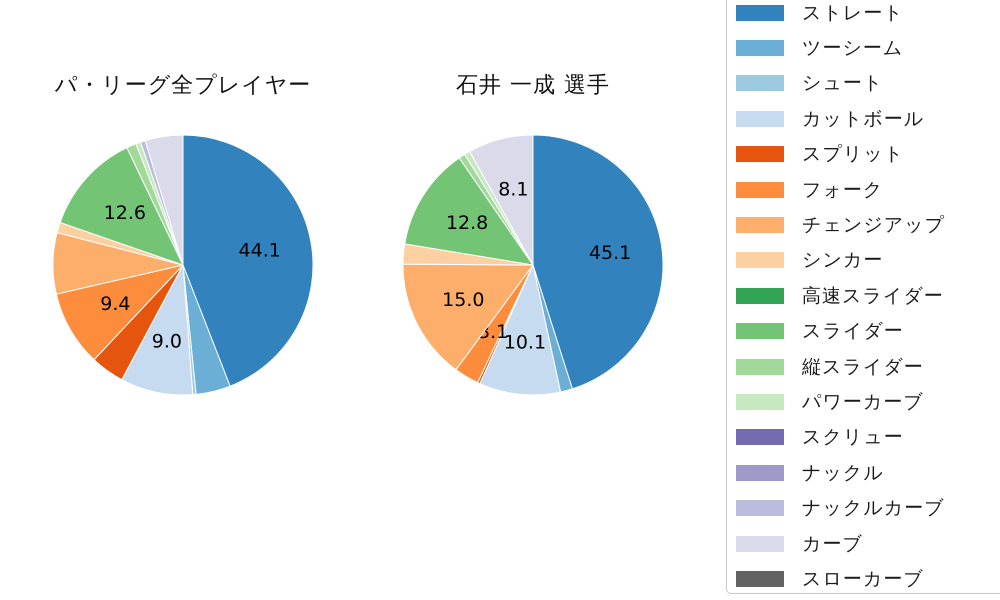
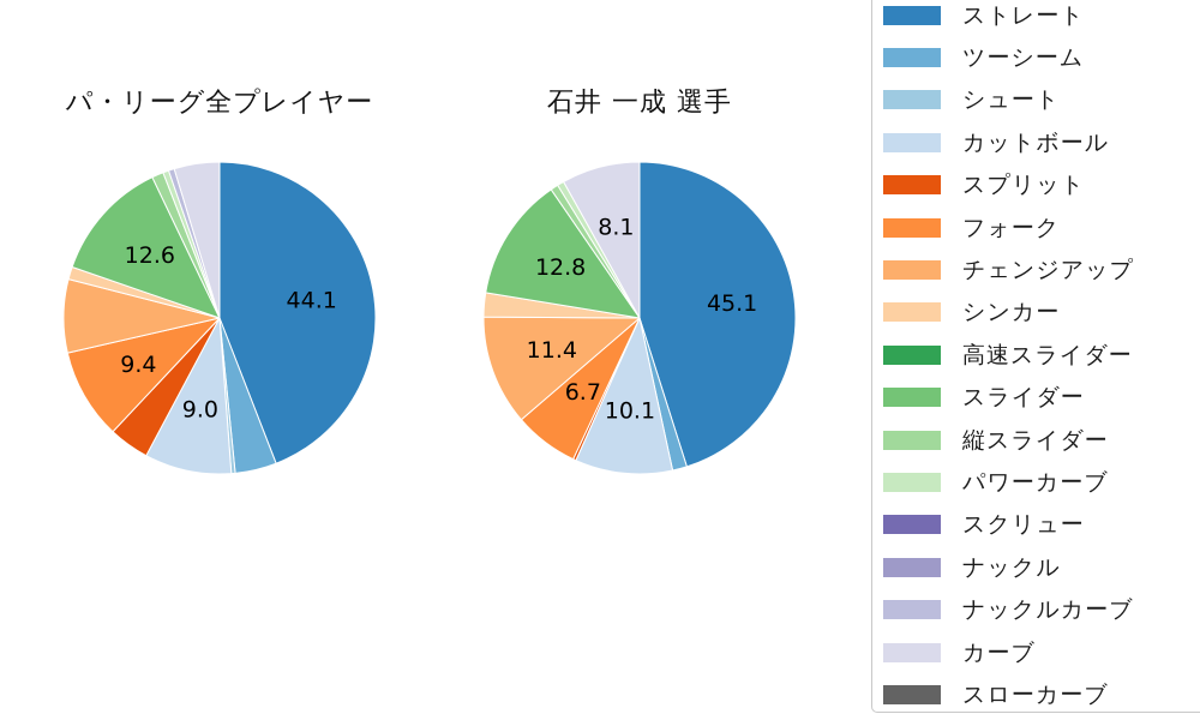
石井 一成 選手/フォーク: 3.1 -> 6.7
石井 一成 選手/チェンジアップ: 15.0 -> 11.4
